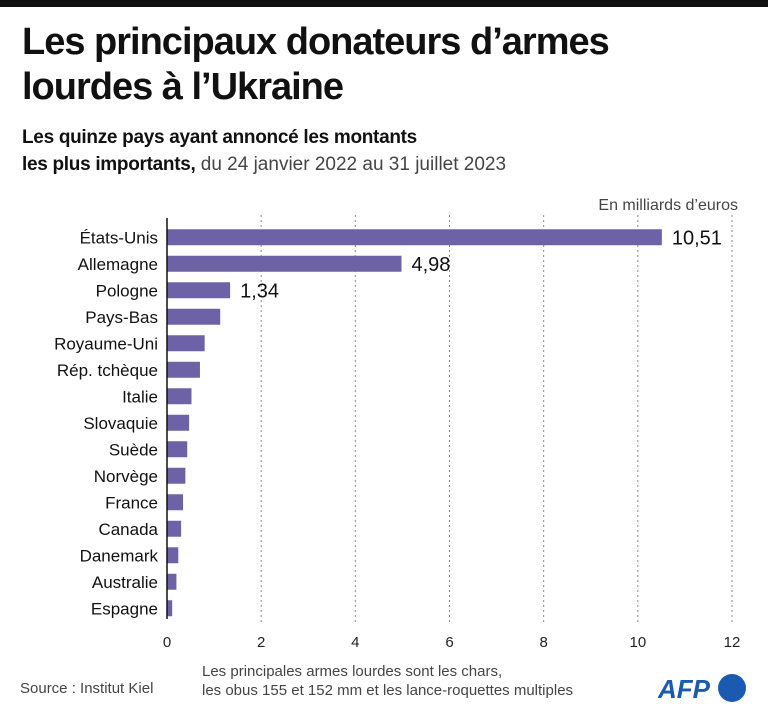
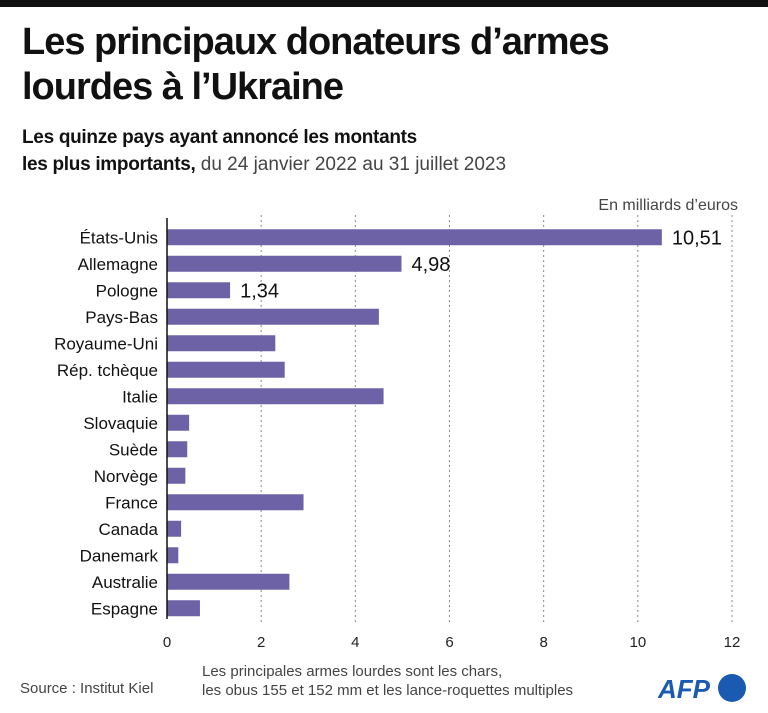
Pays-Bas: 1.1 -> 4.5
Royaume-Uni: 0.8 -> 2.3
Rép. tchèque: 0.7 -> 2.5
Italie: 0.5 -> 4.6
France: 0.3 -> 2.9
Australie: 0.2 -> 2.6
Espagne: 0.1 -> 0.7
